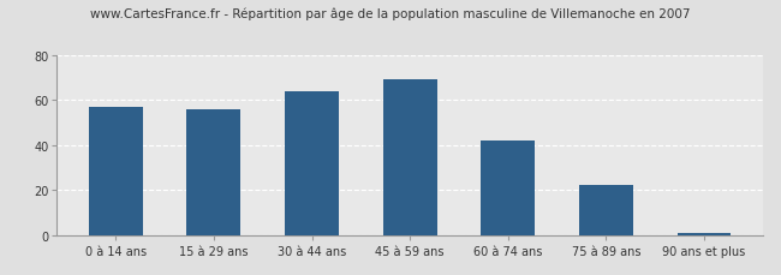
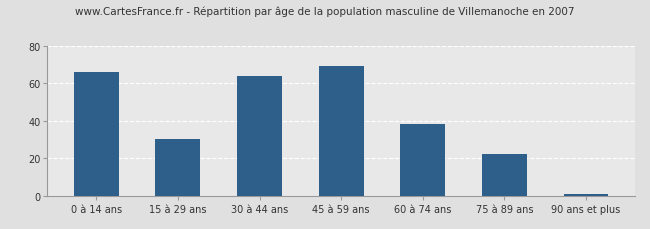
0 à 14 ans: 57 -> 66
15 à 29 ans: 56 -> 30
60 à 74 ans: 42 -> 38
